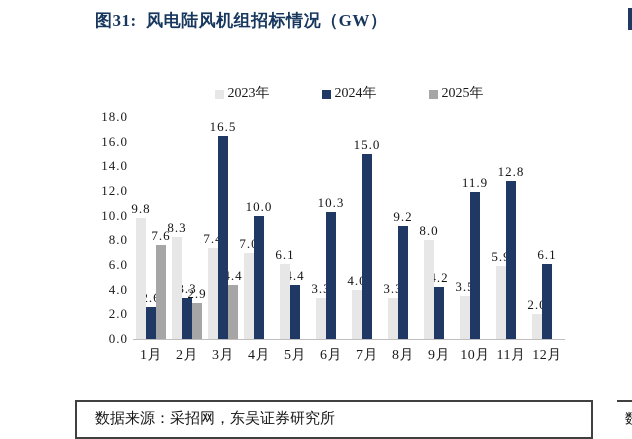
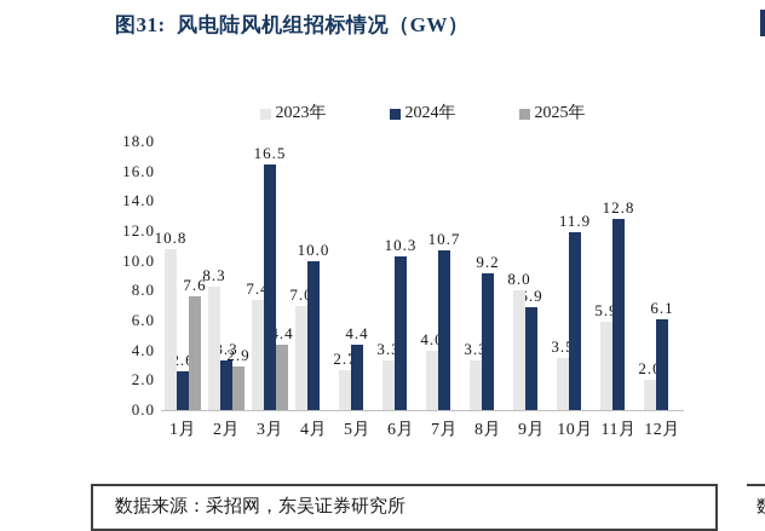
2023年/1月: 9.8 -> 10.8
2023年/5月: 6.1 -> 2.7
2024年/7月: 15.0 -> 10.7
2024年/9月: 4.2 -> 6.9
